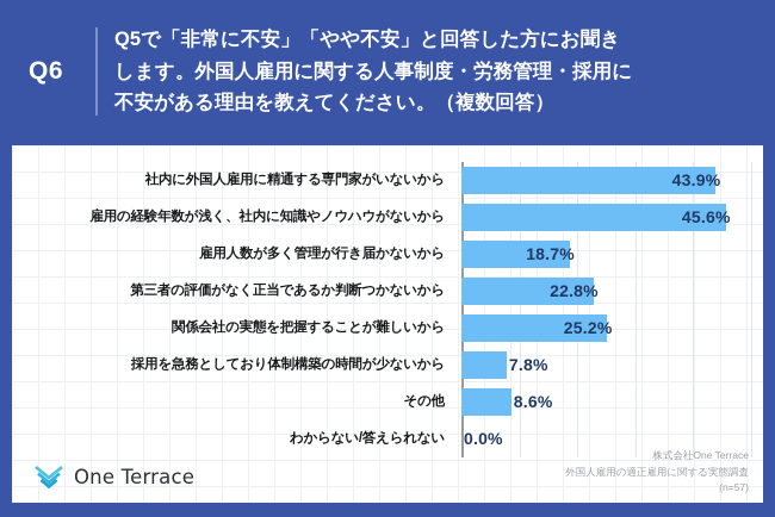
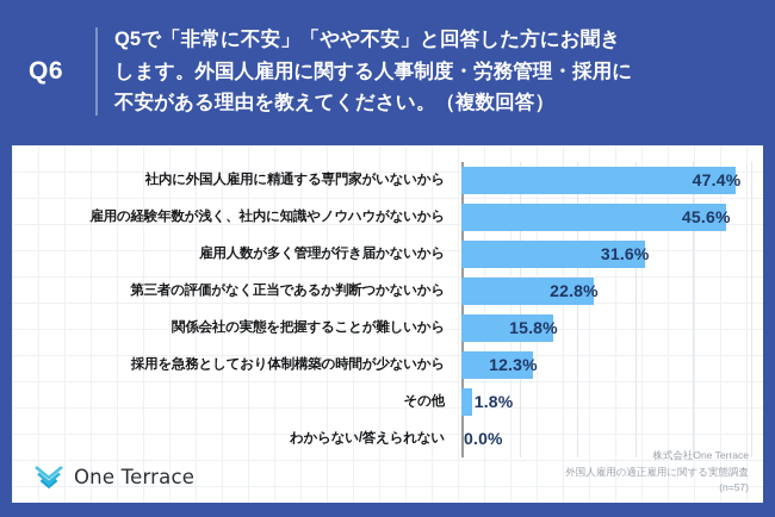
社内に外国人雇用に精通する専門家がいないから: 43.9% -> 47.4%
雇用人数が多く管理が行き届かないから: 18.7% -> 31.6%
関係会社の実態を把握することが難しいから: 25.2% -> 15.8%
採用を急務としており体制構築の時間が少ないから: 7.8% -> 12.3%
その他: 8.6% -> 1.8%
